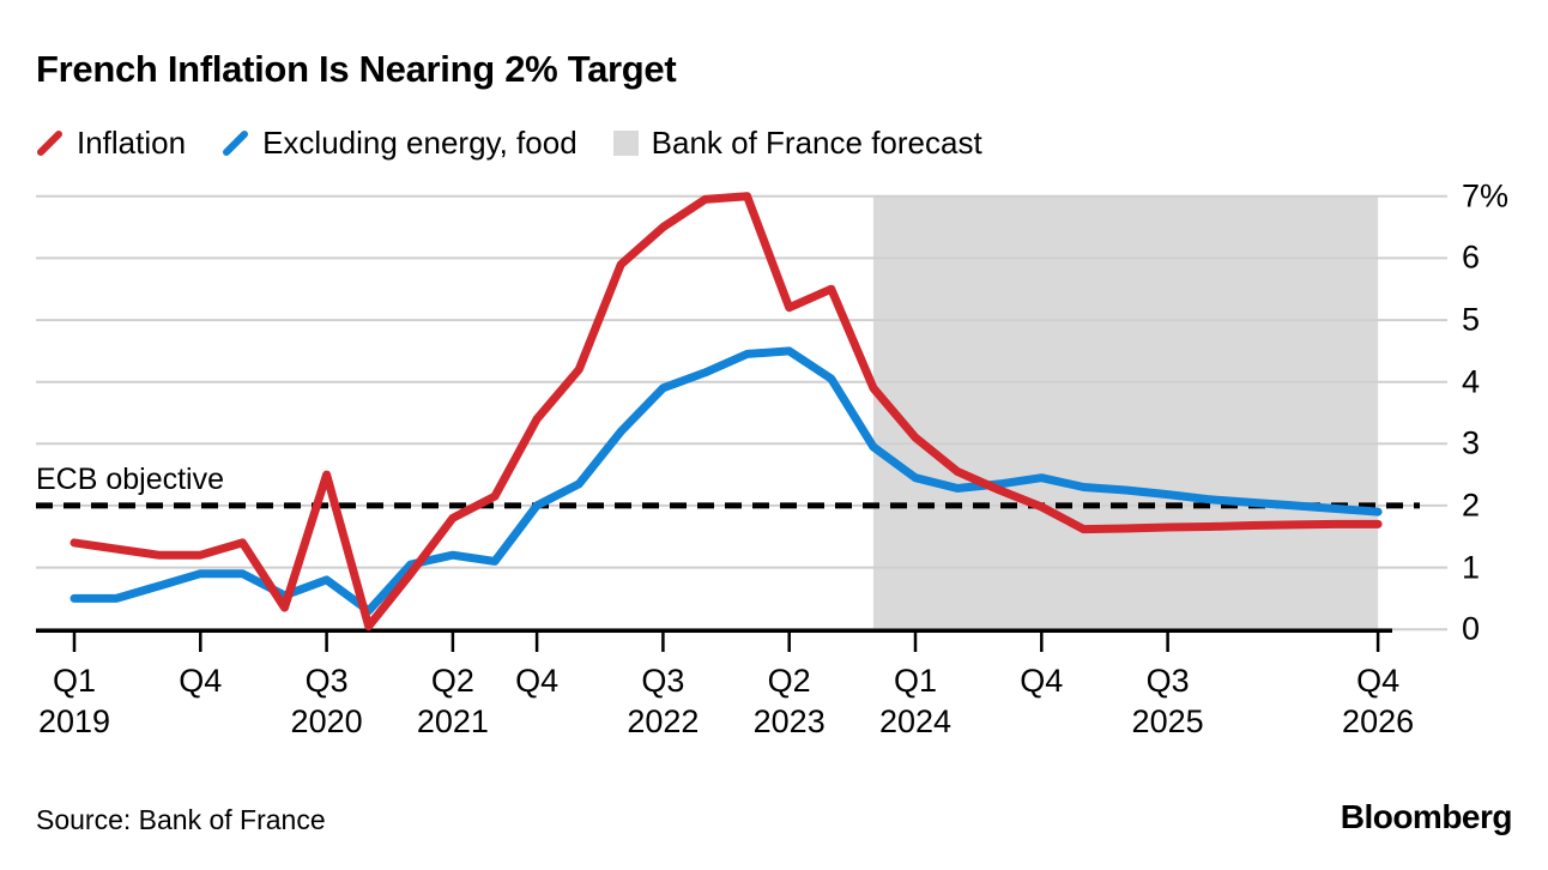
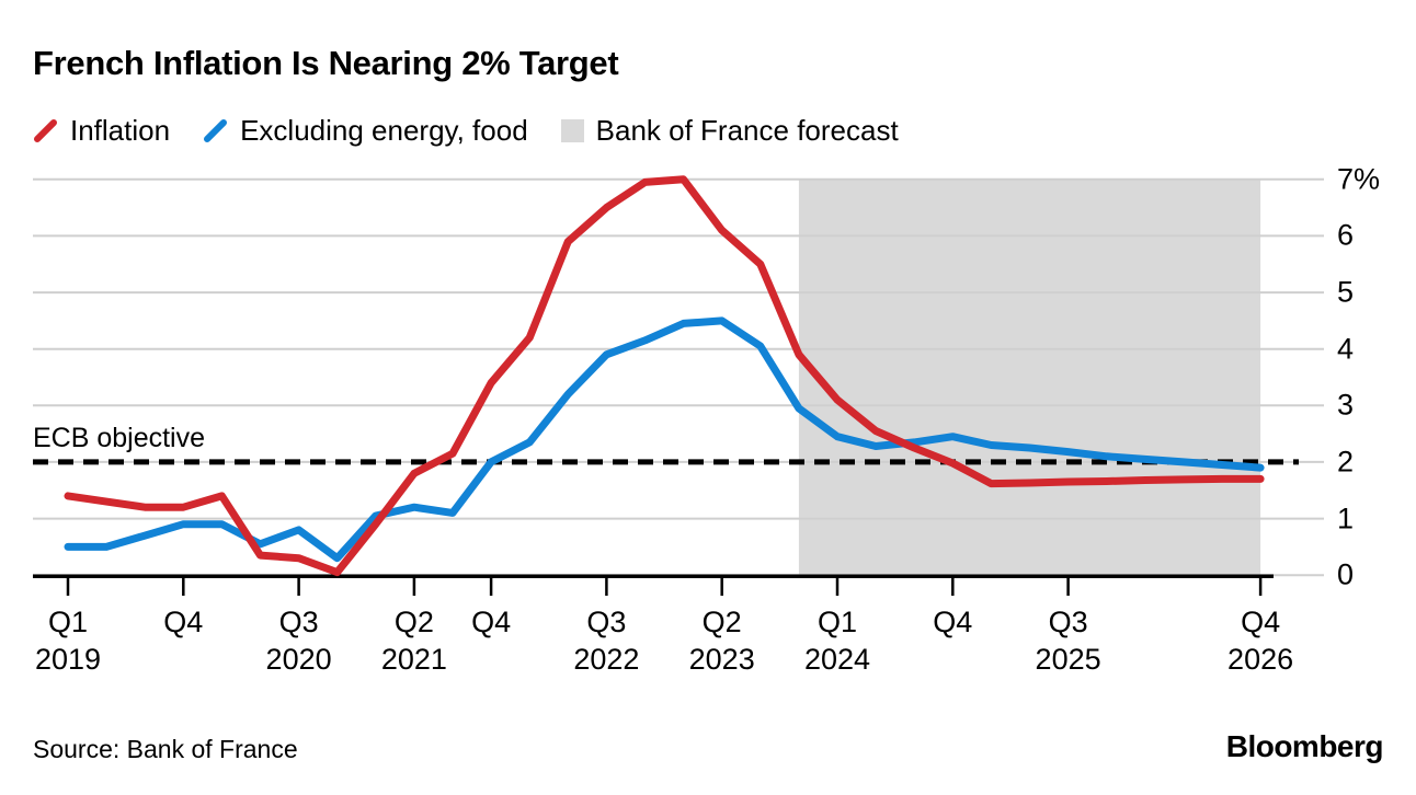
Inflation/Q3 2020: 2.5% -> 0.3%
Inflation/Q2 2023: 5.2% -> 6.1%
